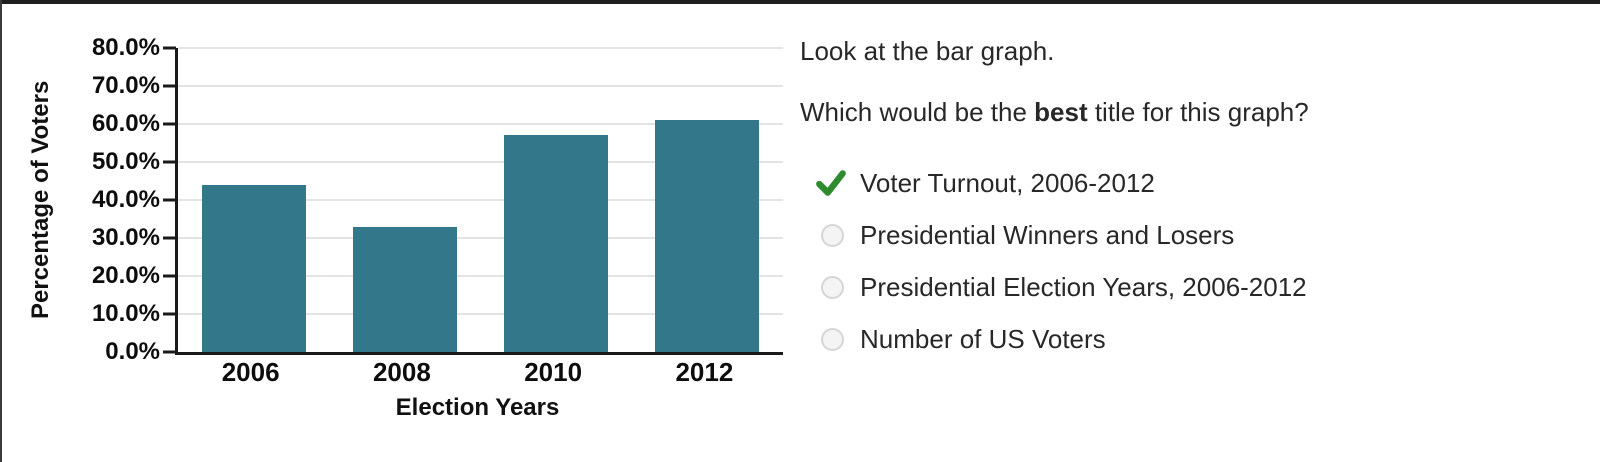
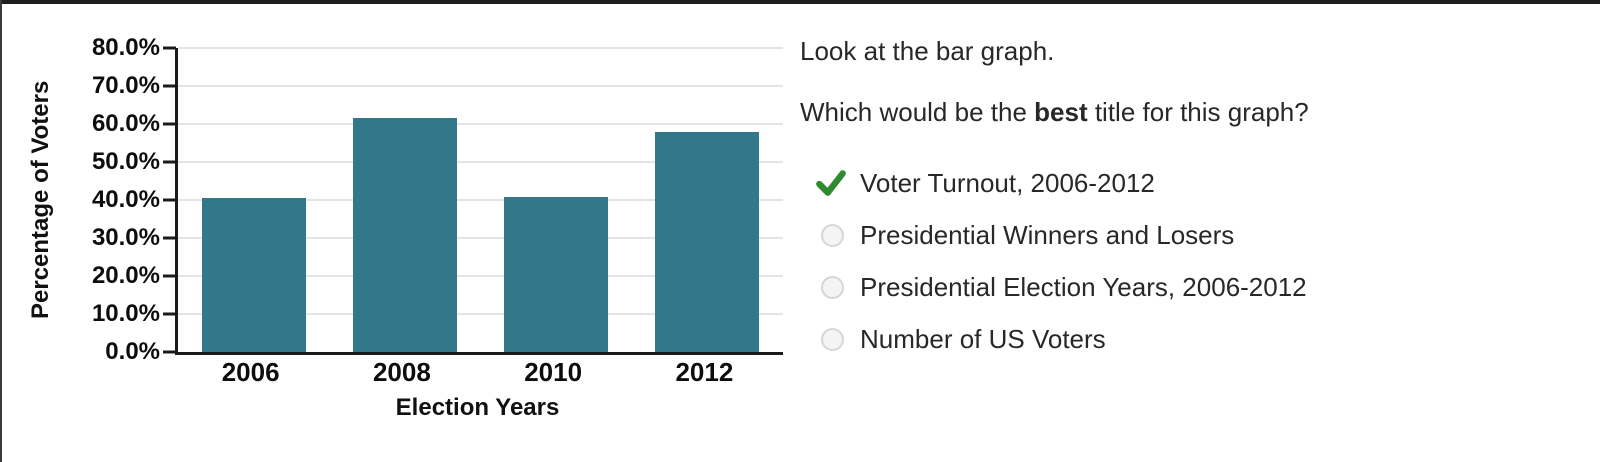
2006: 44% -> 40%
2008: 33% -> 62%
2010: 57% -> 41%
2012: 61% -> 58%
